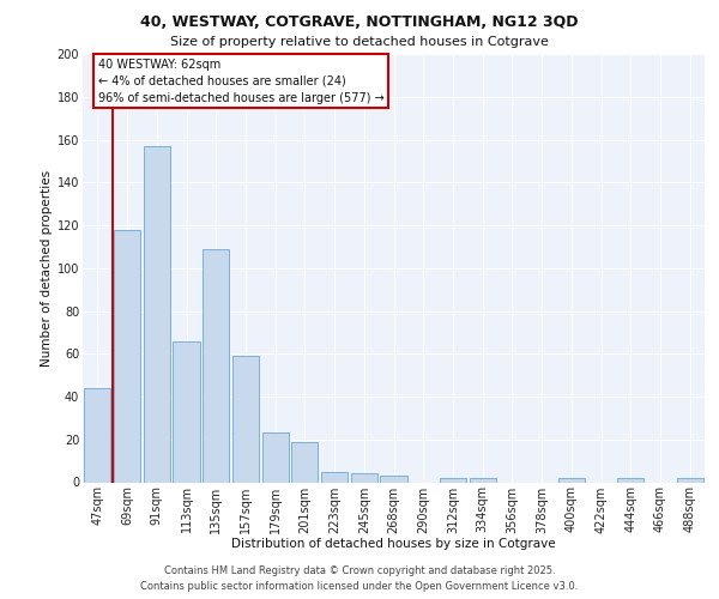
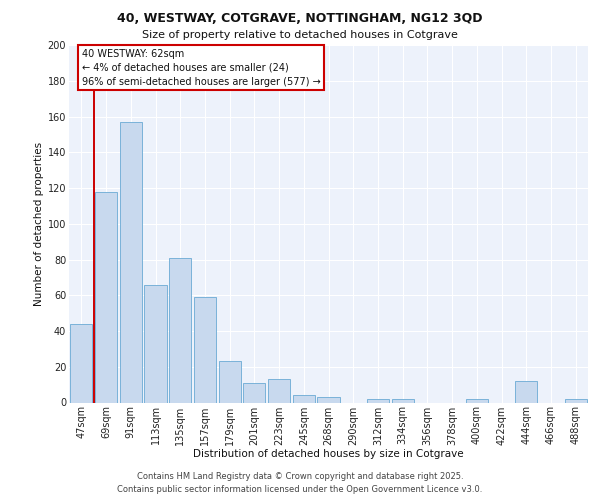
135sqm: 109 -> 81
201sqm: 19 -> 11
223sqm: 5 -> 13
444sqm: 2 -> 12
